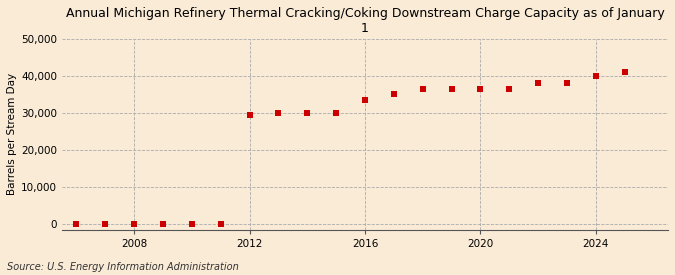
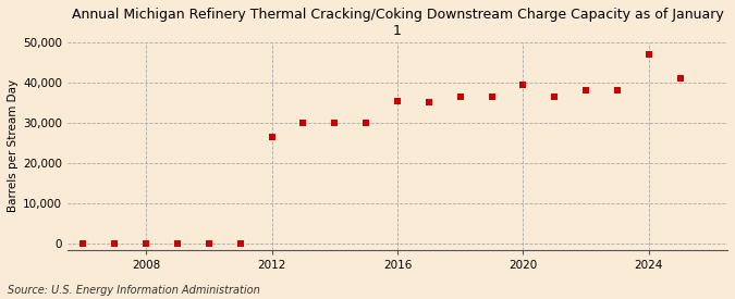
2012: 29,500 -> 26,500
2016: 33,500 -> 35,500
2020: 36,500 -> 39,500
2024: 40,000 -> 47,000
